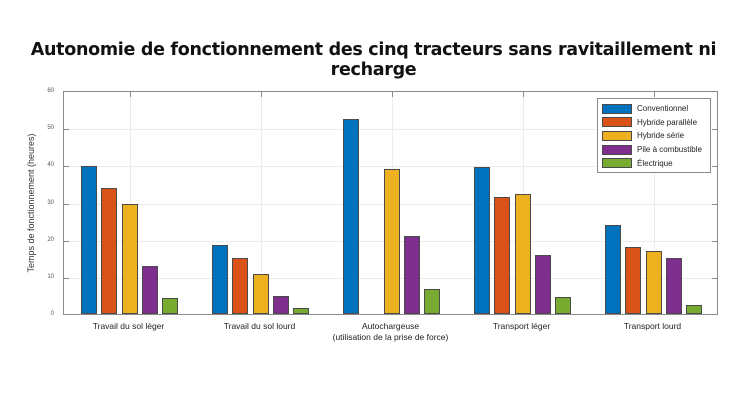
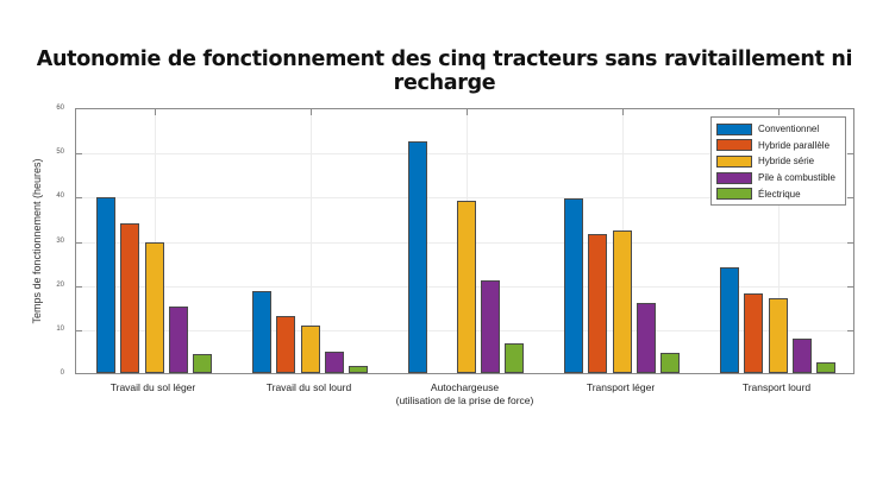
Pile à combustible/Travail du sol léger: 13 -> 15
Hybride parallèle/Travail du sol lourd: 15 -> 13
Pile à combustible/Transport lourd: 15 -> 8
